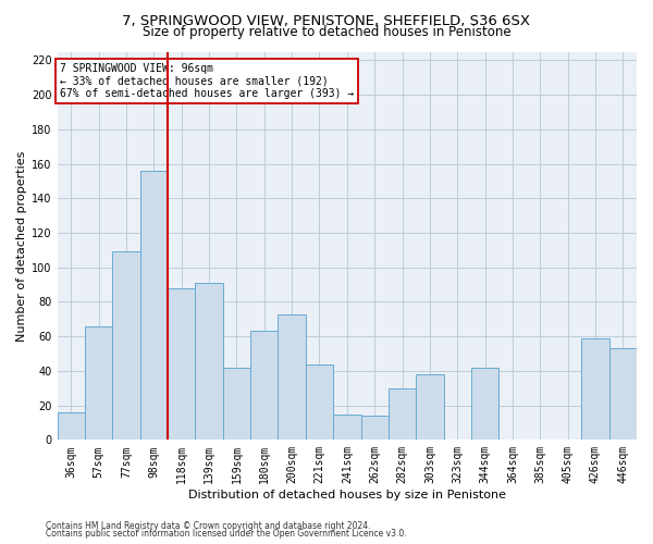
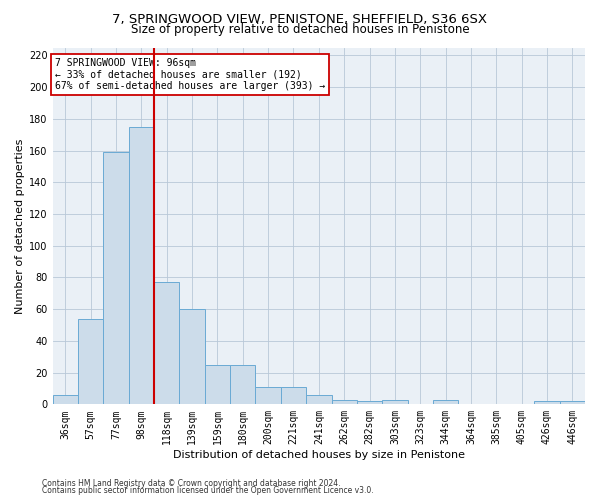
36sqm: 16 -> 6
57sqm: 66 -> 54
77sqm: 109 -> 159
98sqm: 156 -> 175
118sqm: 88 -> 77
139sqm: 91 -> 60
159sqm: 42 -> 25
180sqm: 63 -> 25
200sqm: 73 -> 11
221sqm: 44 -> 11
241sqm: 15 -> 6
262sqm: 14 -> 3
282sqm: 30 -> 2
303sqm: 38 -> 3
344sqm: 42 -> 3
426sqm: 59 -> 2
446sqm: 53 -> 2
